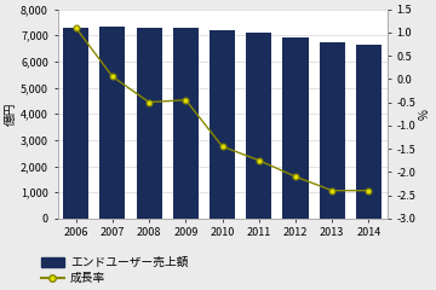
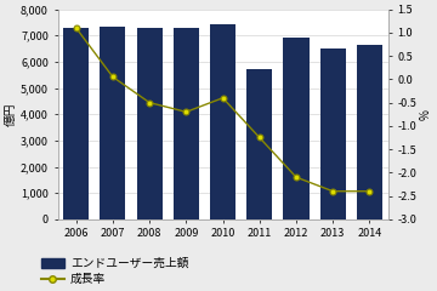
成長率/2009: -0.45 -> -0.70
エンドユーザー売上額/2010: 7,200 -> 7,450
成長率/2010: -1.45 -> -0.40
エンドユーザー売上額/2011: 7,100 -> 5,700
成長率/2011: -1.75 -> -1.25
エンドユーザー売上額/2013: 6,750 -> 6,500
